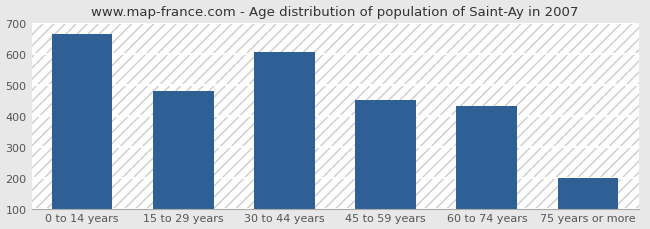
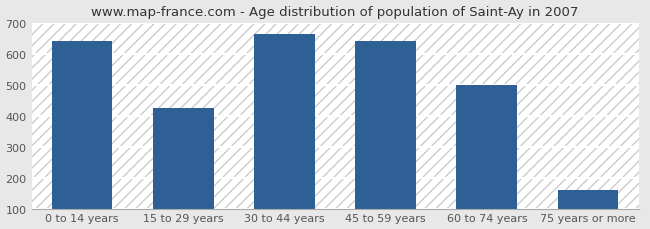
0 to 14 years: 665 -> 640
15 to 29 years: 480 -> 425
30 to 44 years: 605 -> 665
45 to 59 years: 450 -> 640
60 to 74 years: 430 -> 500
75 years or more: 200 -> 160
